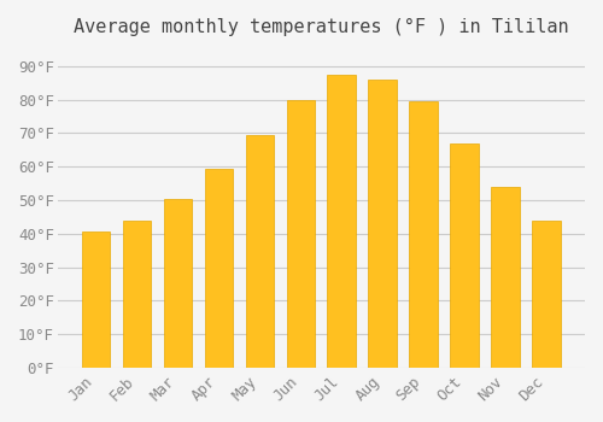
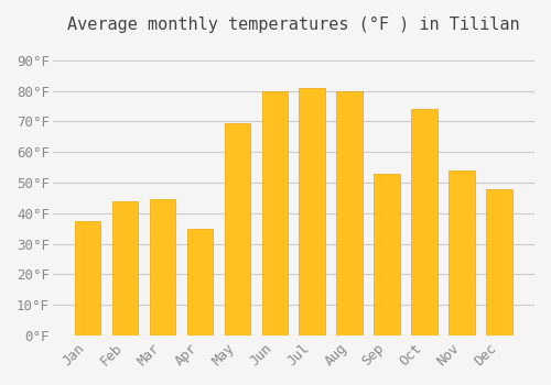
Jan: 40.5°F -> 37.5°F
Mar: 50.5°F -> 44.5°F
Apr: 59.5°F -> 35.0°F
Jul: 87.5°F -> 81.0°F
Aug: 86.0°F -> 80.0°F
Sep: 79.5°F -> 53.0°F
Oct: 67.0°F -> 74.0°F
Dec: 44.0°F -> 48.0°F
